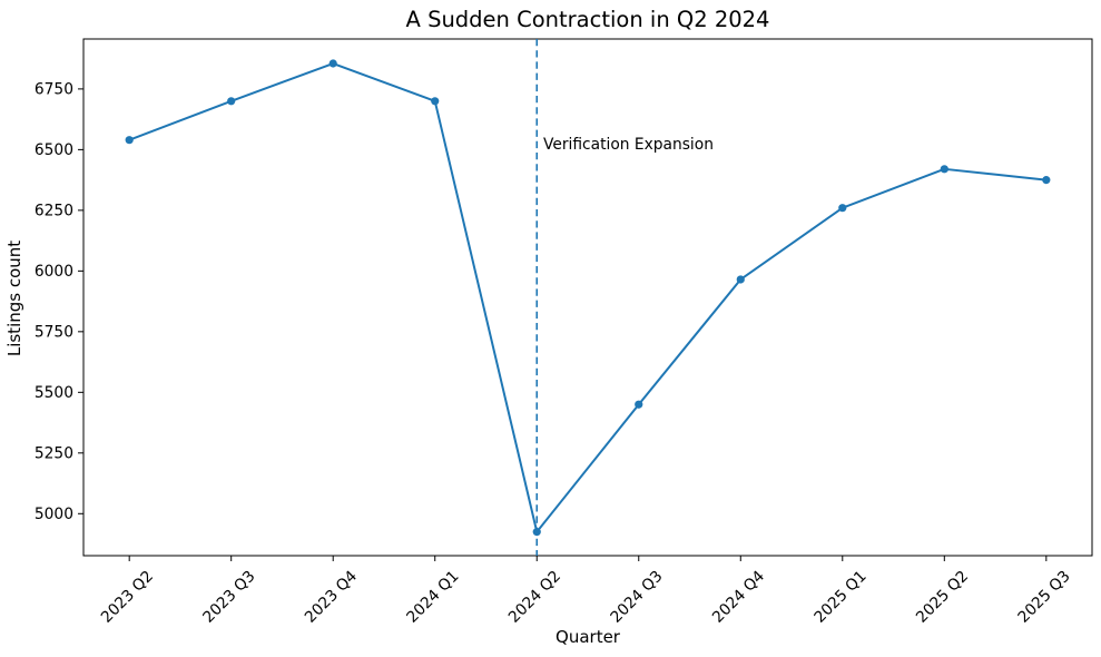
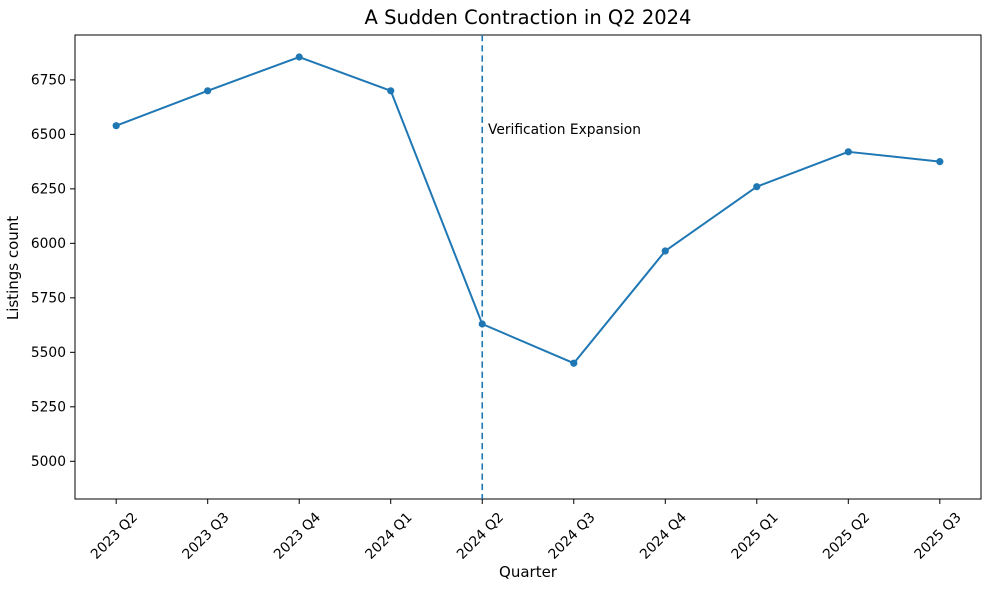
2024 Q2: 4920 -> 5630
